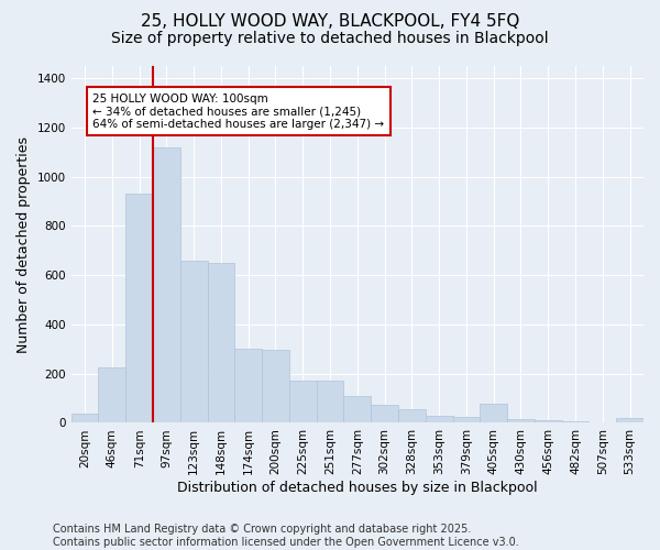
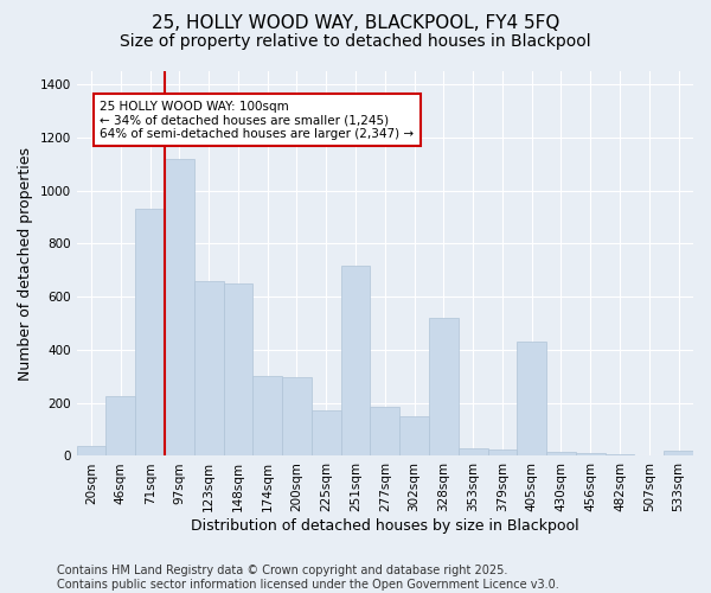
251sqm: 170 -> 715
277sqm: 110 -> 185
302sqm: 75 -> 150
328sqm: 55 -> 520
405sqm: 80 -> 430
